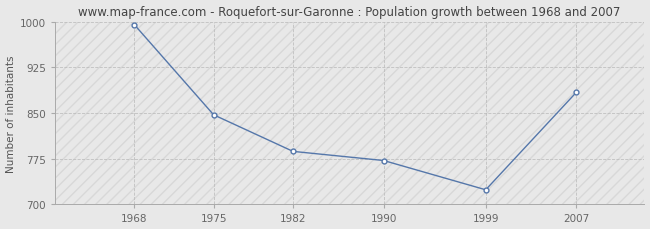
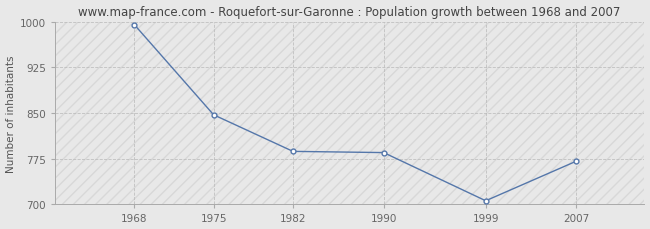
1990: 772 -> 785
1999: 724 -> 706
2007: 884 -> 771
